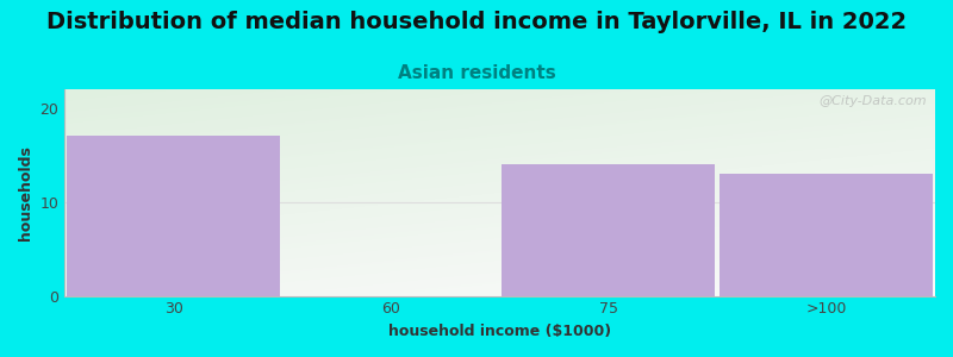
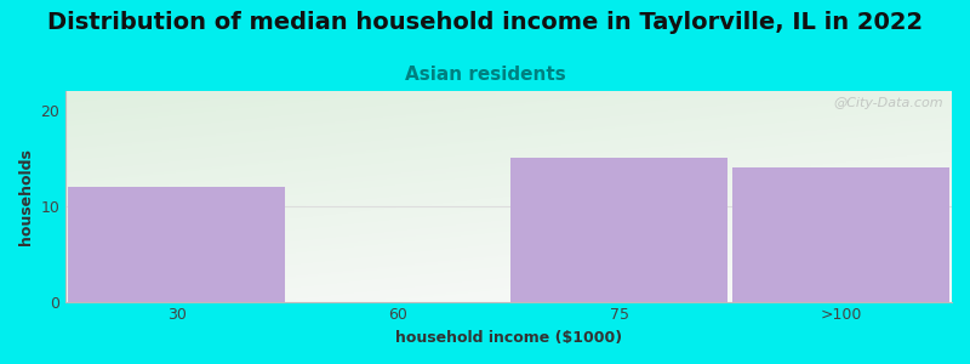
30: 17 -> 12
75: 14 -> 15
>100: 13 -> 14
